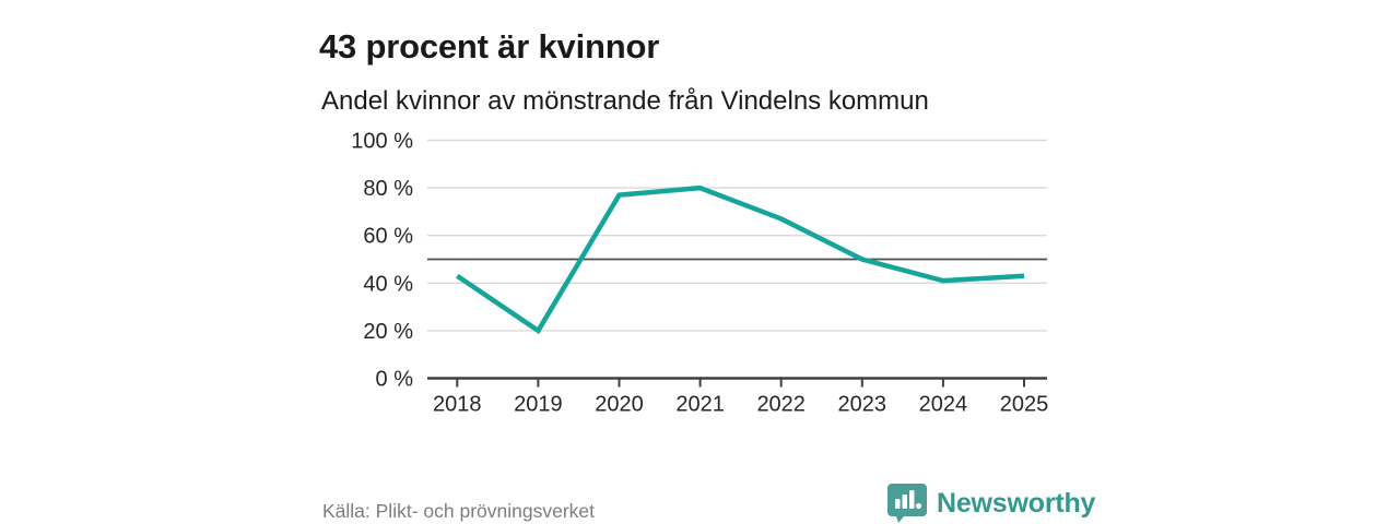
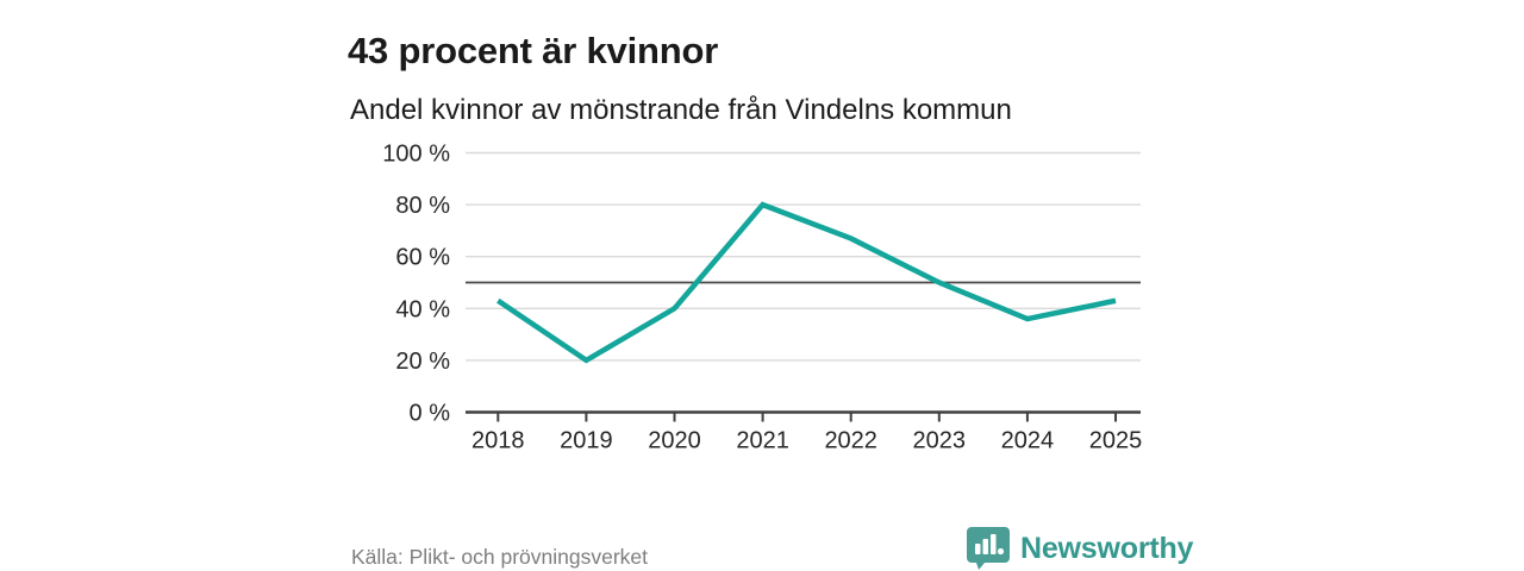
2020: 77% -> 40%
2024: 41% -> 36%
